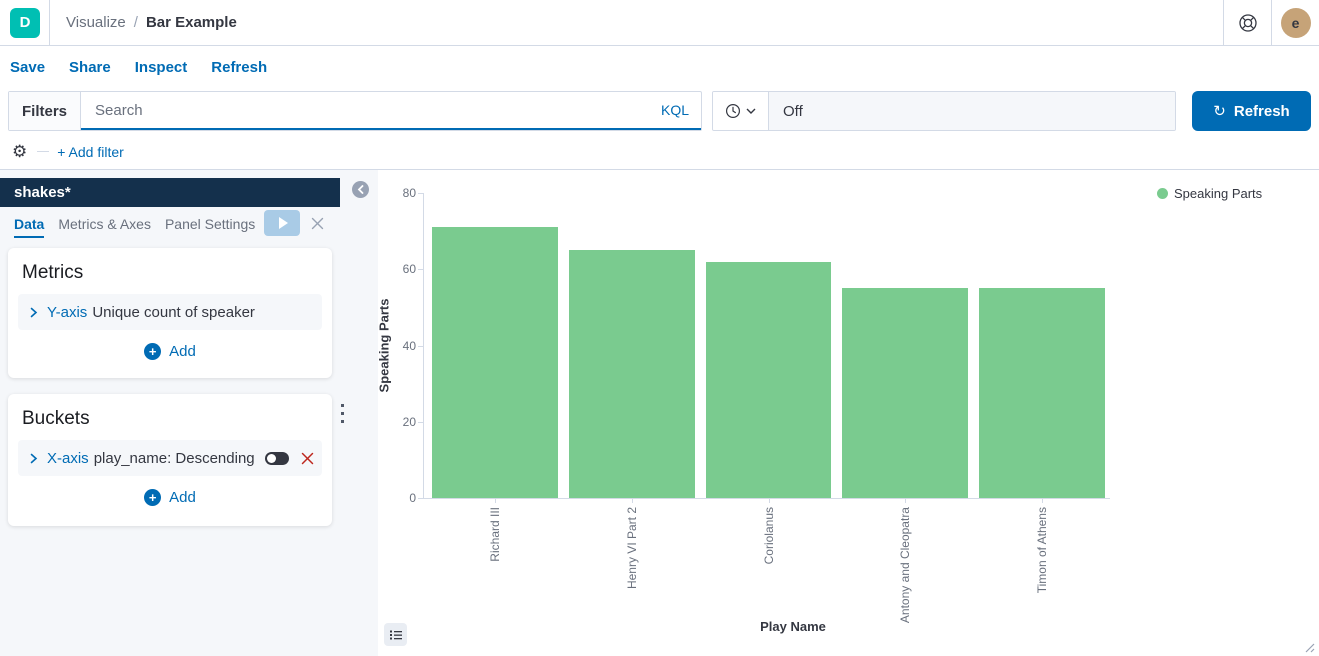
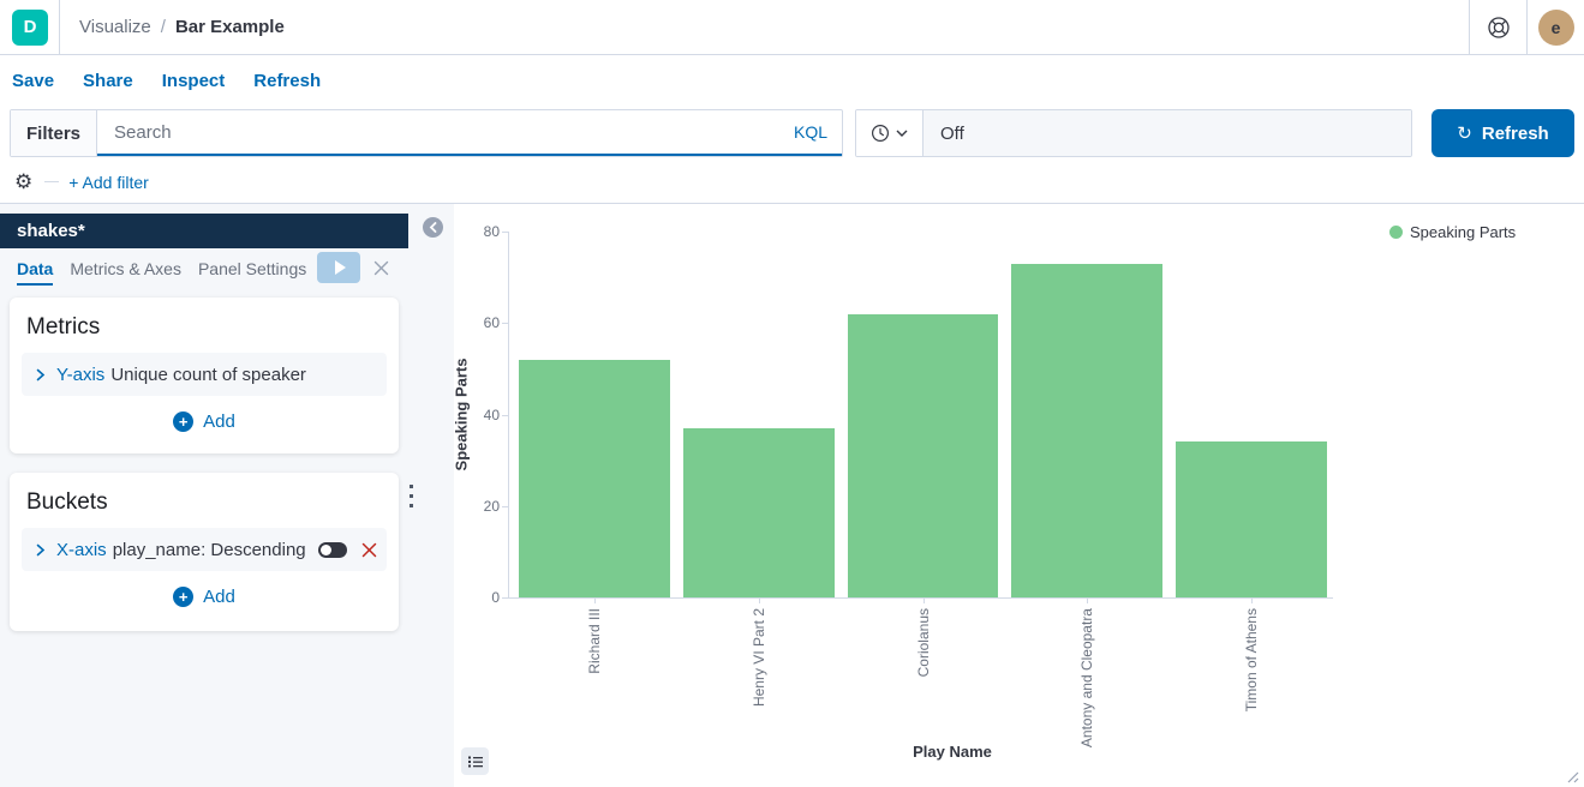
Richard III: 71 -> 52
Henry VI Part 2: 65 -> 37
Antony and Cleopatra: 55 -> 73
Timon of Athens: 55 -> 34
